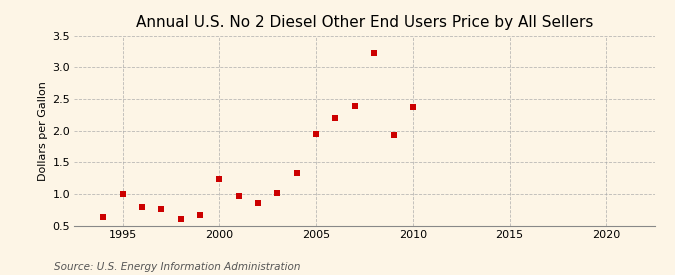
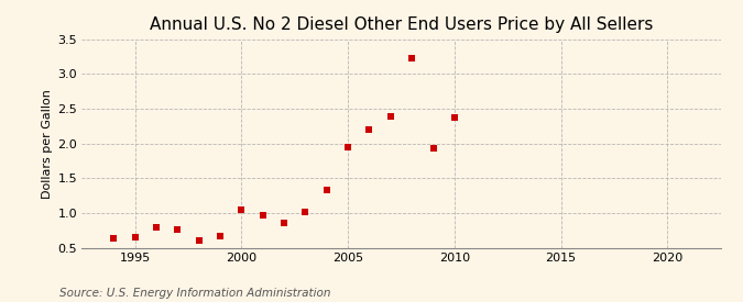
1995: 1.00 -> 0.65
2000: 1.24 -> 1.05
